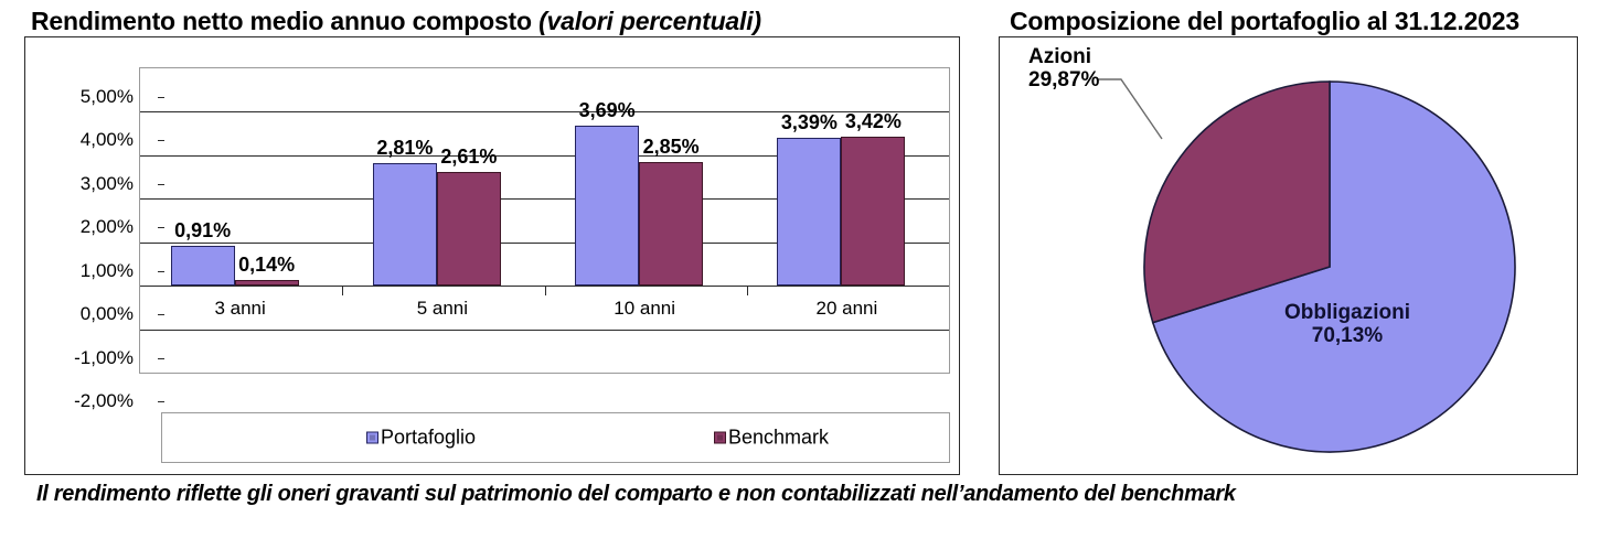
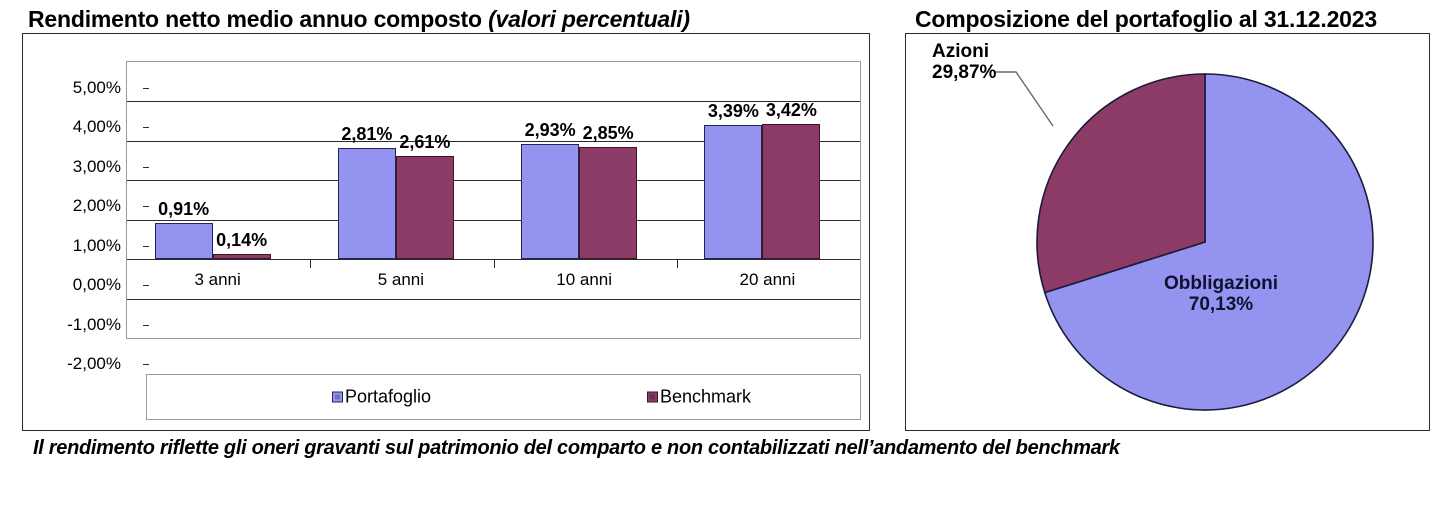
Rendimento netto medio annuo composto (valori percentuali)/Portafoglio/10 anni: 3,69% -> 2,93%
